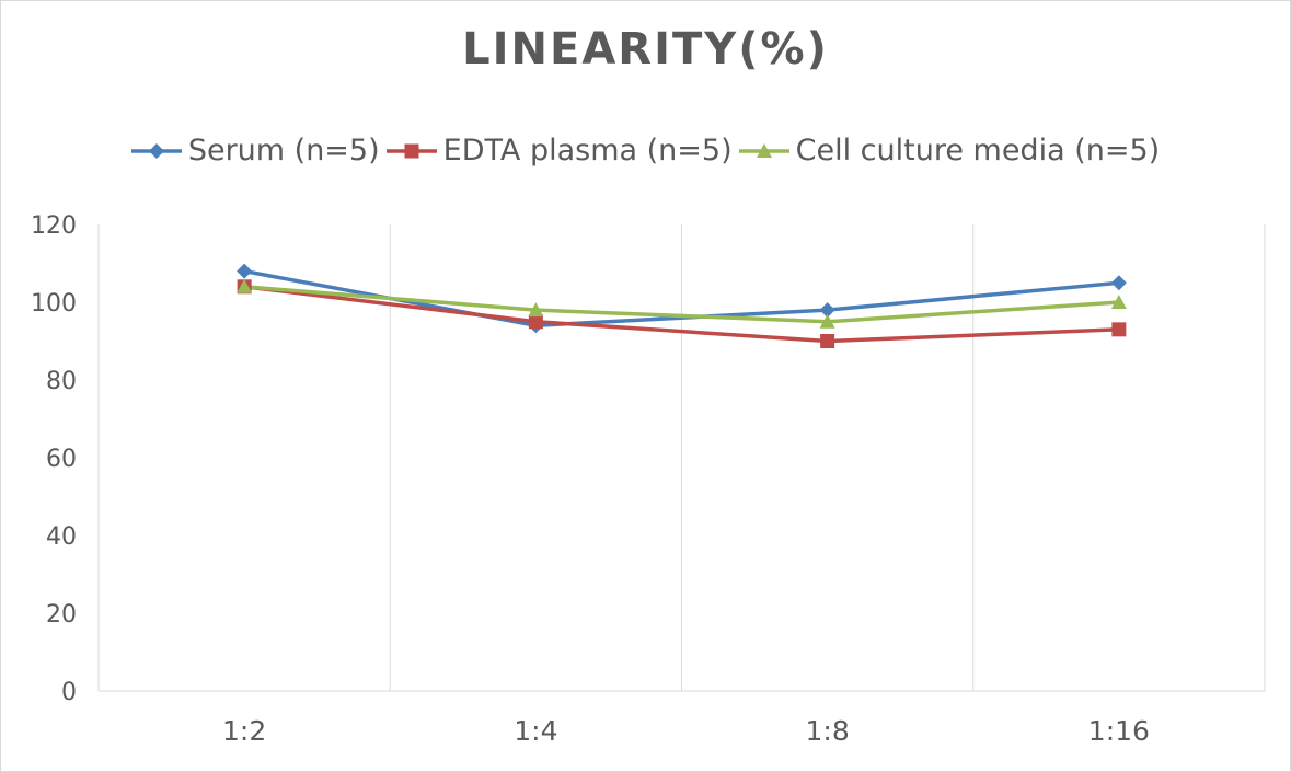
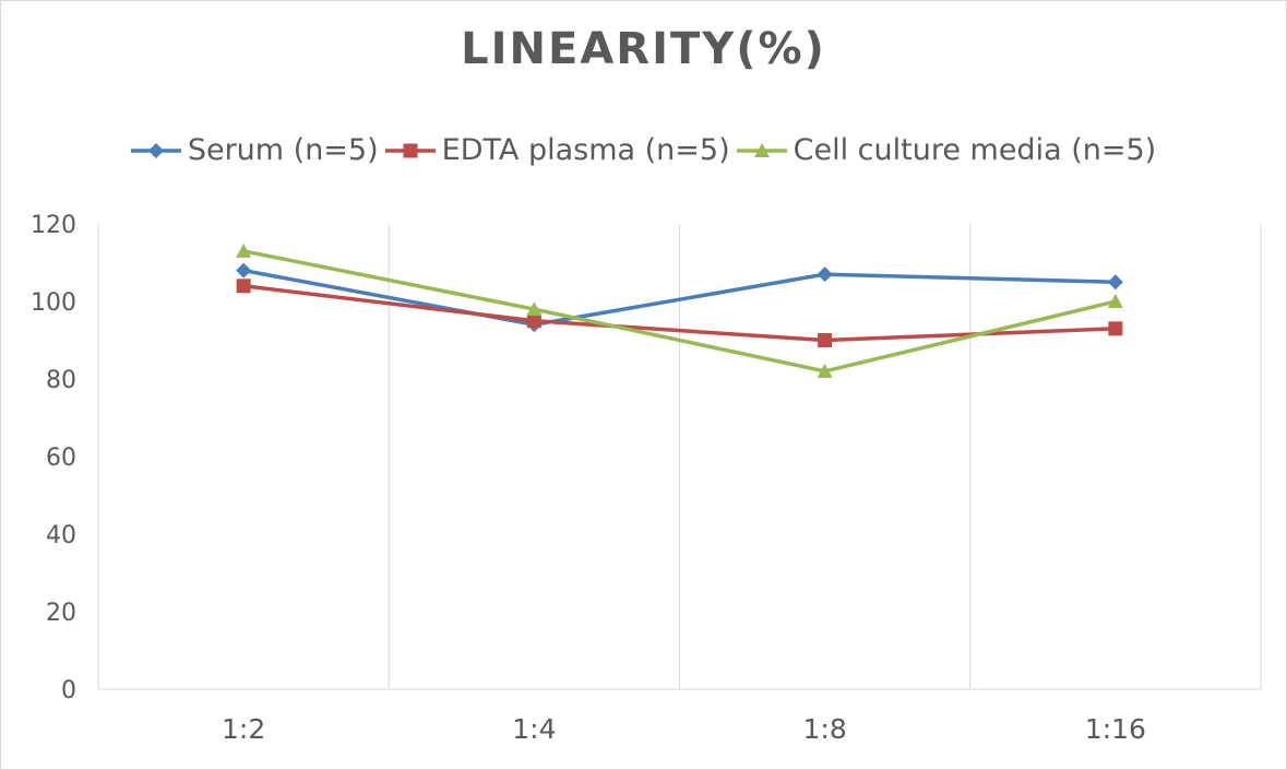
Cell culture media (n=5)/1:2: 104 -> 113
Serum (n=5)/1:8: 98 -> 107
Cell culture media (n=5)/1:8: 95 -> 82
